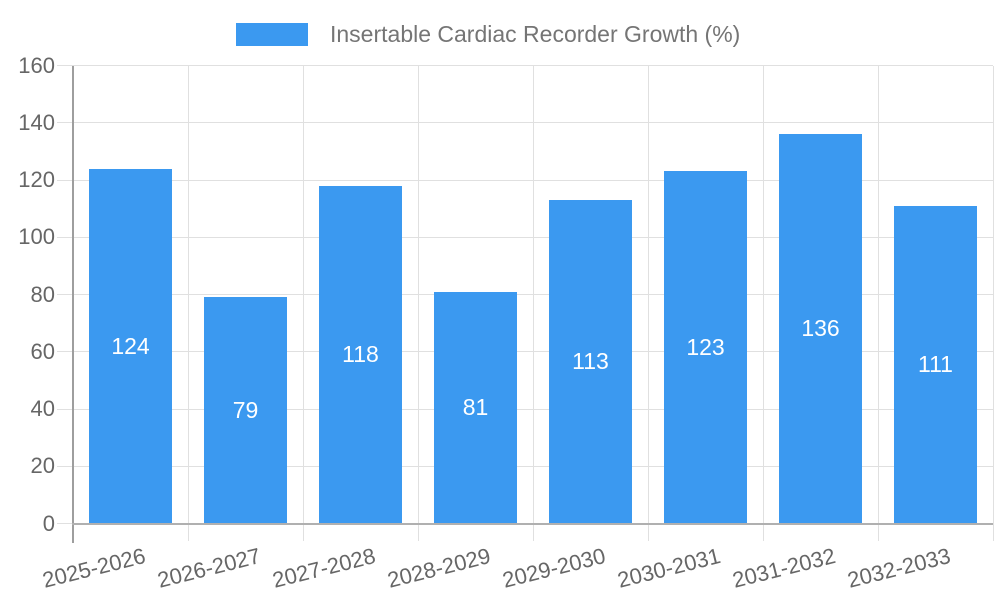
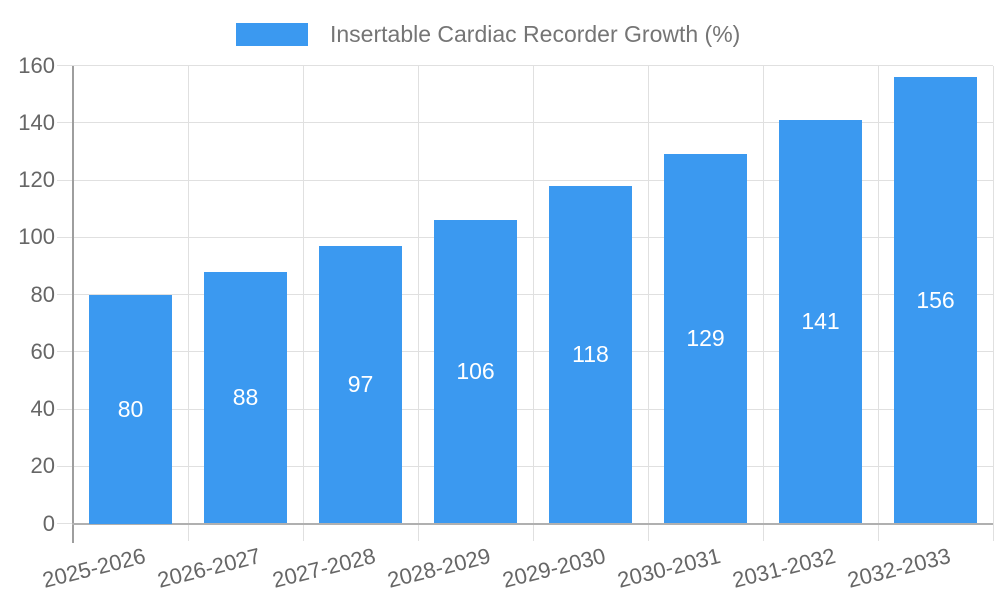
2025-2026: 124 -> 80
2026-2027: 79 -> 88
2027-2028: 118 -> 97
2028-2029: 81 -> 106
2029-2030: 113 -> 118
2030-2031: 123 -> 129
2031-2032: 136 -> 141
2032-2033: 111 -> 156
